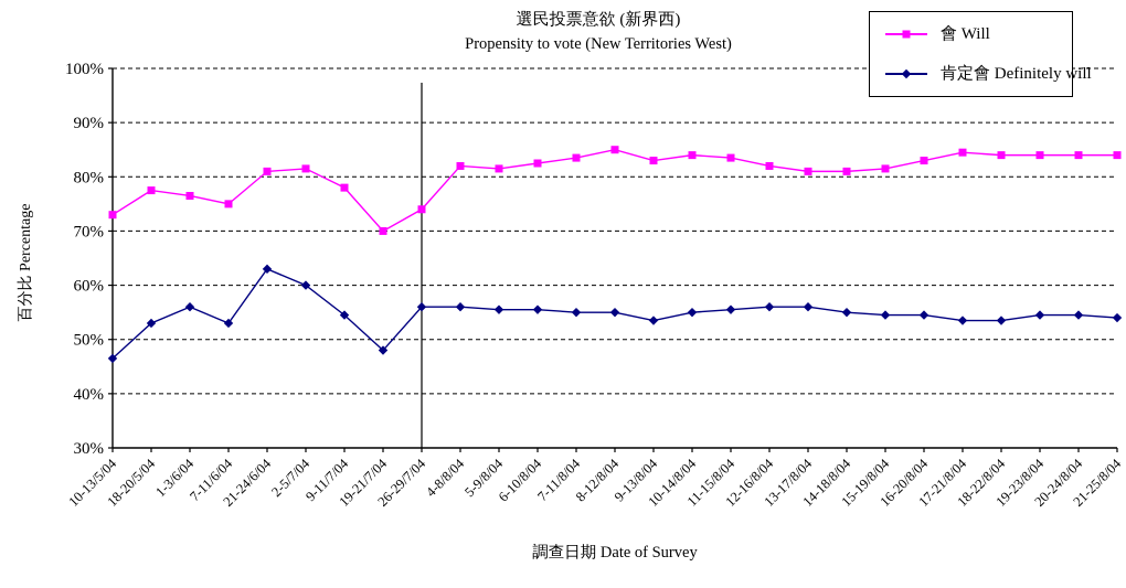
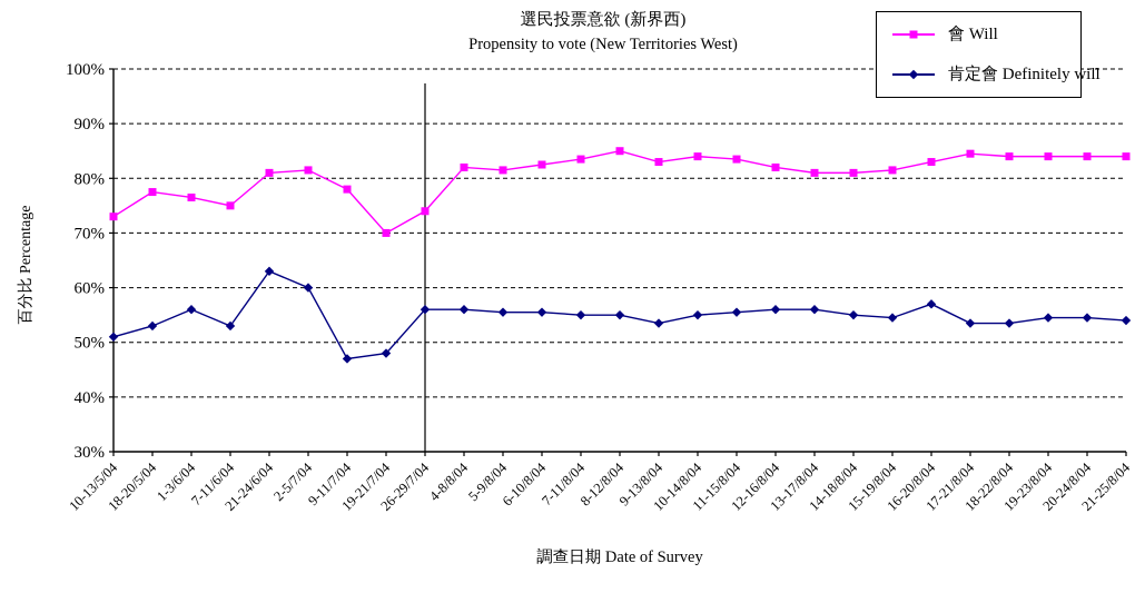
肯定會 Definitely will/10-13/5/04: 46% -> 51%
肯定會 Definitely will/9-11/7/04: 54% -> 47%
肯定會 Definitely will/16-20/8/04: 54% -> 57%
